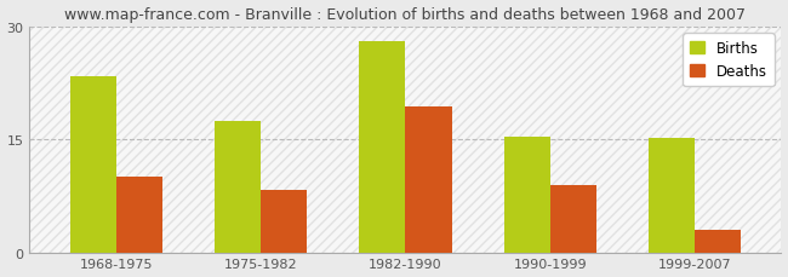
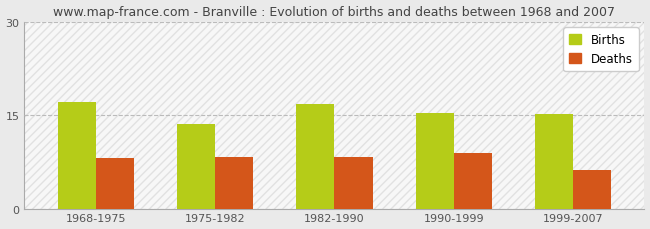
Births/1968-1975: 23.4 -> 17.1
Deaths/1968-1975: 10.0 -> 8.1
Births/1975-1982: 17.4 -> 13.6
Births/1982-1990: 28.0 -> 16.8
Deaths/1982-1990: 19.4 -> 8.2
Deaths/1999-2007: 3.0 -> 6.2
